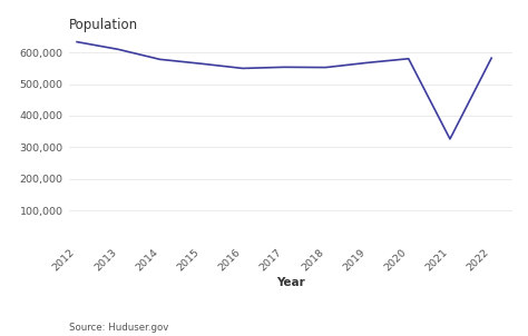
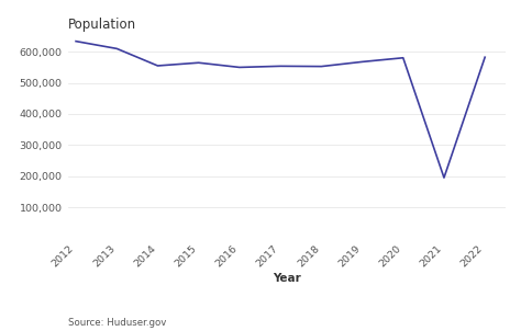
2014: 578,000 -> 555,000
2021: 326,000 -> 195,000
